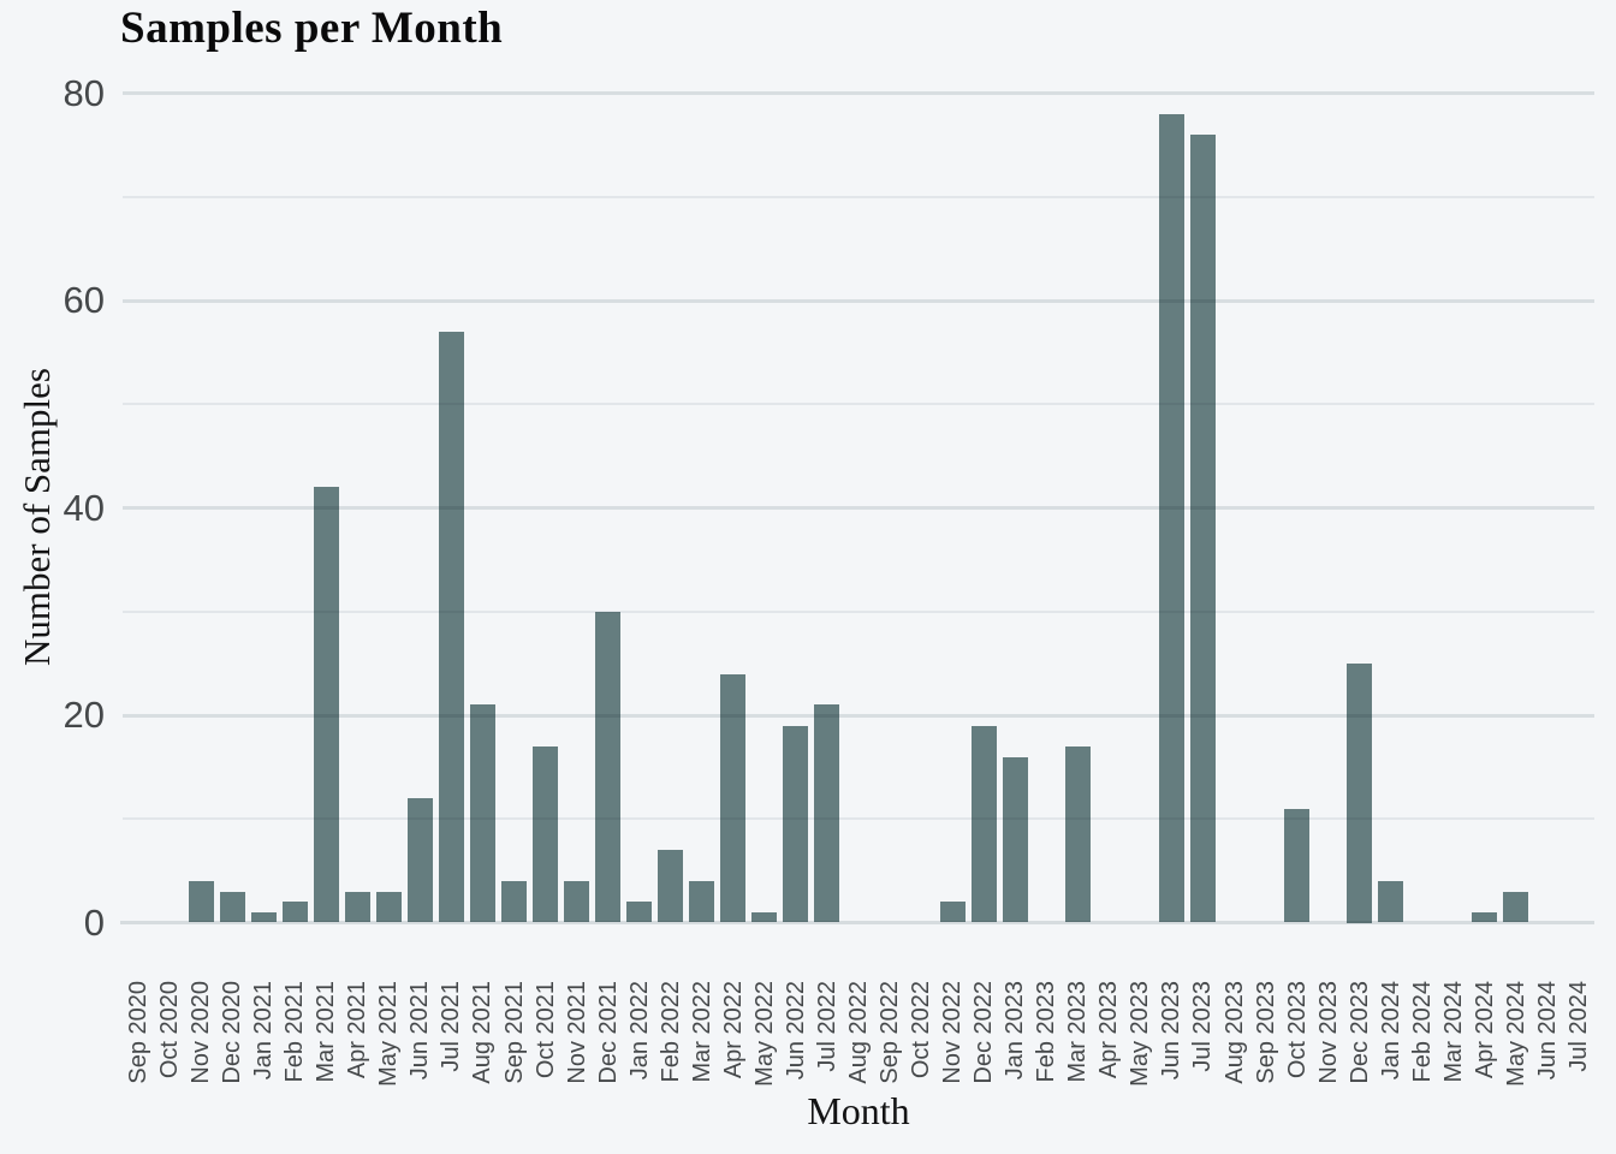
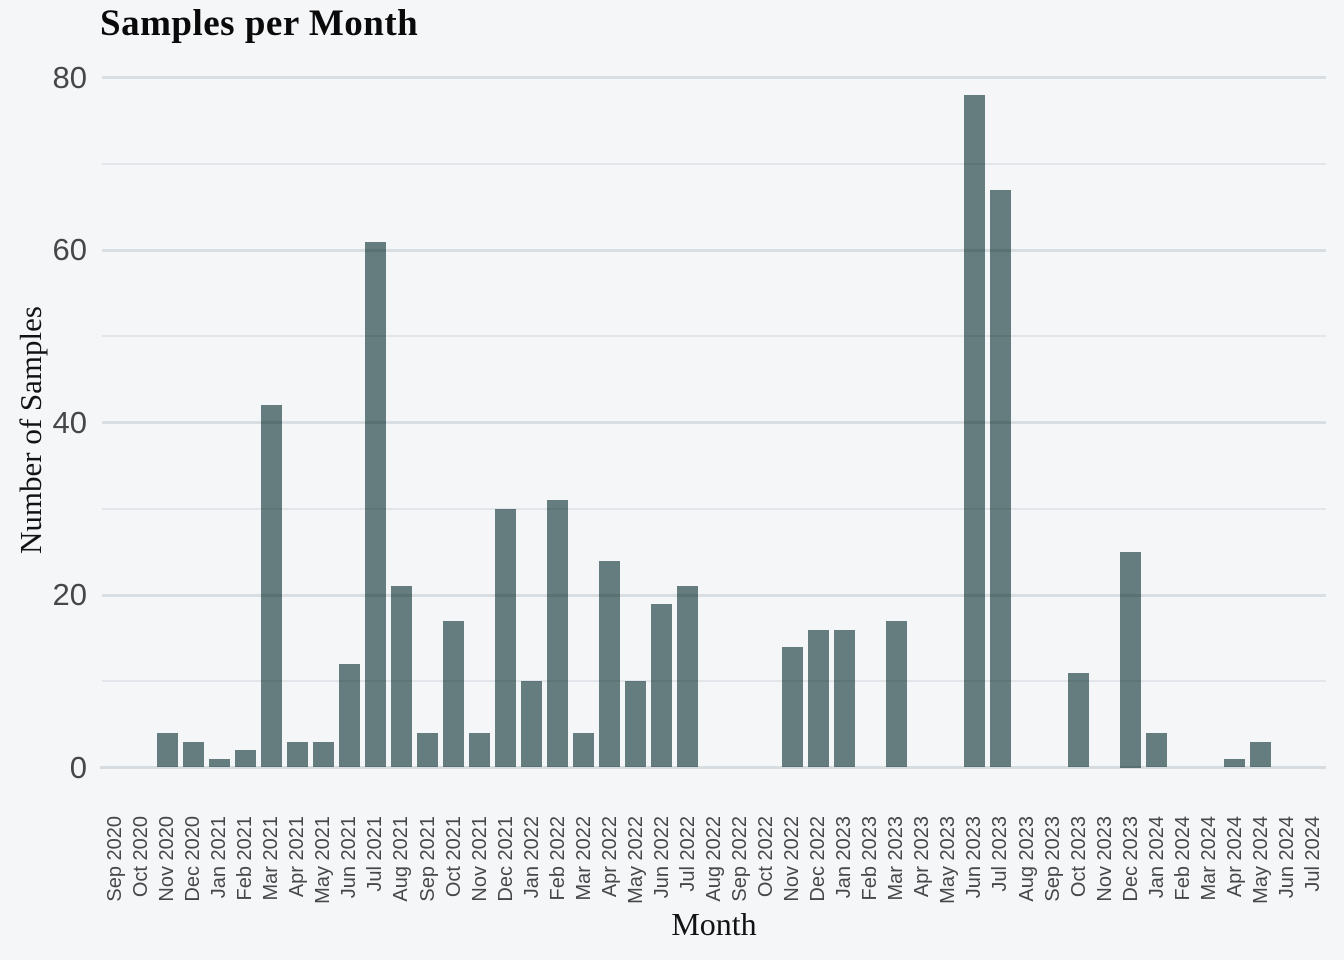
Jul 2021: 57 -> 61
Jan 2022: 2 -> 10
Feb 2022: 7 -> 31
May 2022: 1 -> 10
Nov 2022: 2 -> 14
Dec 2022: 19 -> 16
Jul 2023: 76 -> 67
